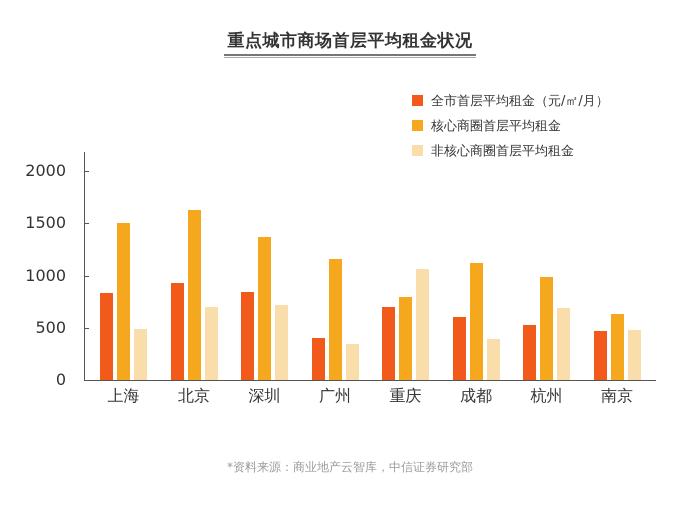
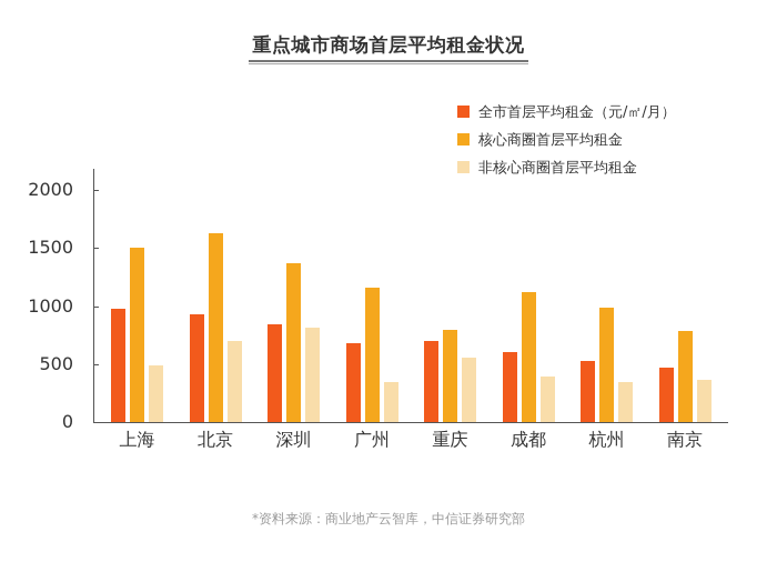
全市首层平均租金（元/㎡/月）/上海: 830 -> 980
非核心商圈首层平均租金/深圳: 720 -> 820
全市首层平均租金（元/㎡/月）/广州: 400 -> 680
非核心商圈首层平均租金/重庆: 1060 -> 560
非核心商圈首层平均租金/杭州: 690 -> 340
核心商圈首层平均租金/南京: 630 -> 780
非核心商圈首层平均租金/南京: 480 -> 360
